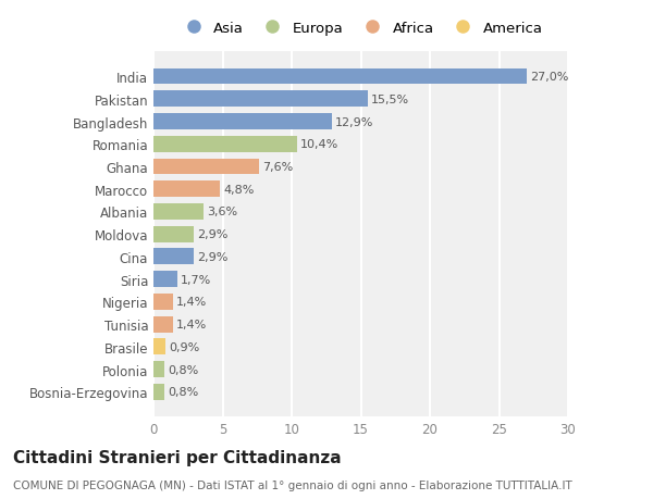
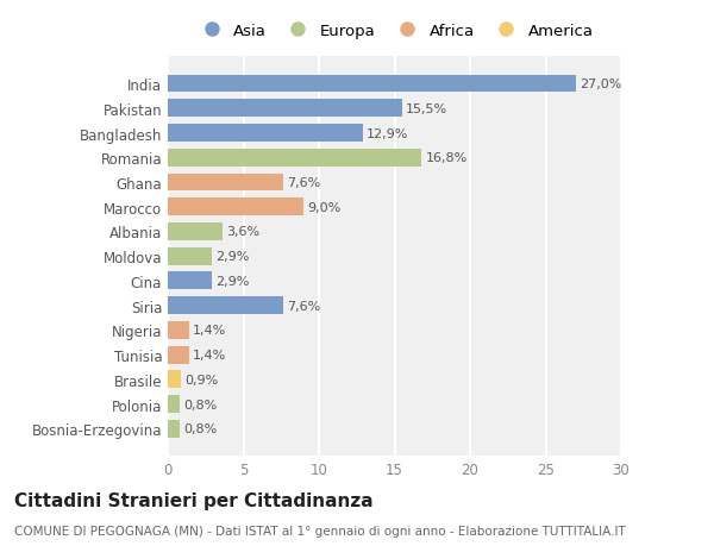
Romania: 10,4% -> 16,8%
Marocco: 4,8% -> 9,0%
Siria: 1,7% -> 7,6%
